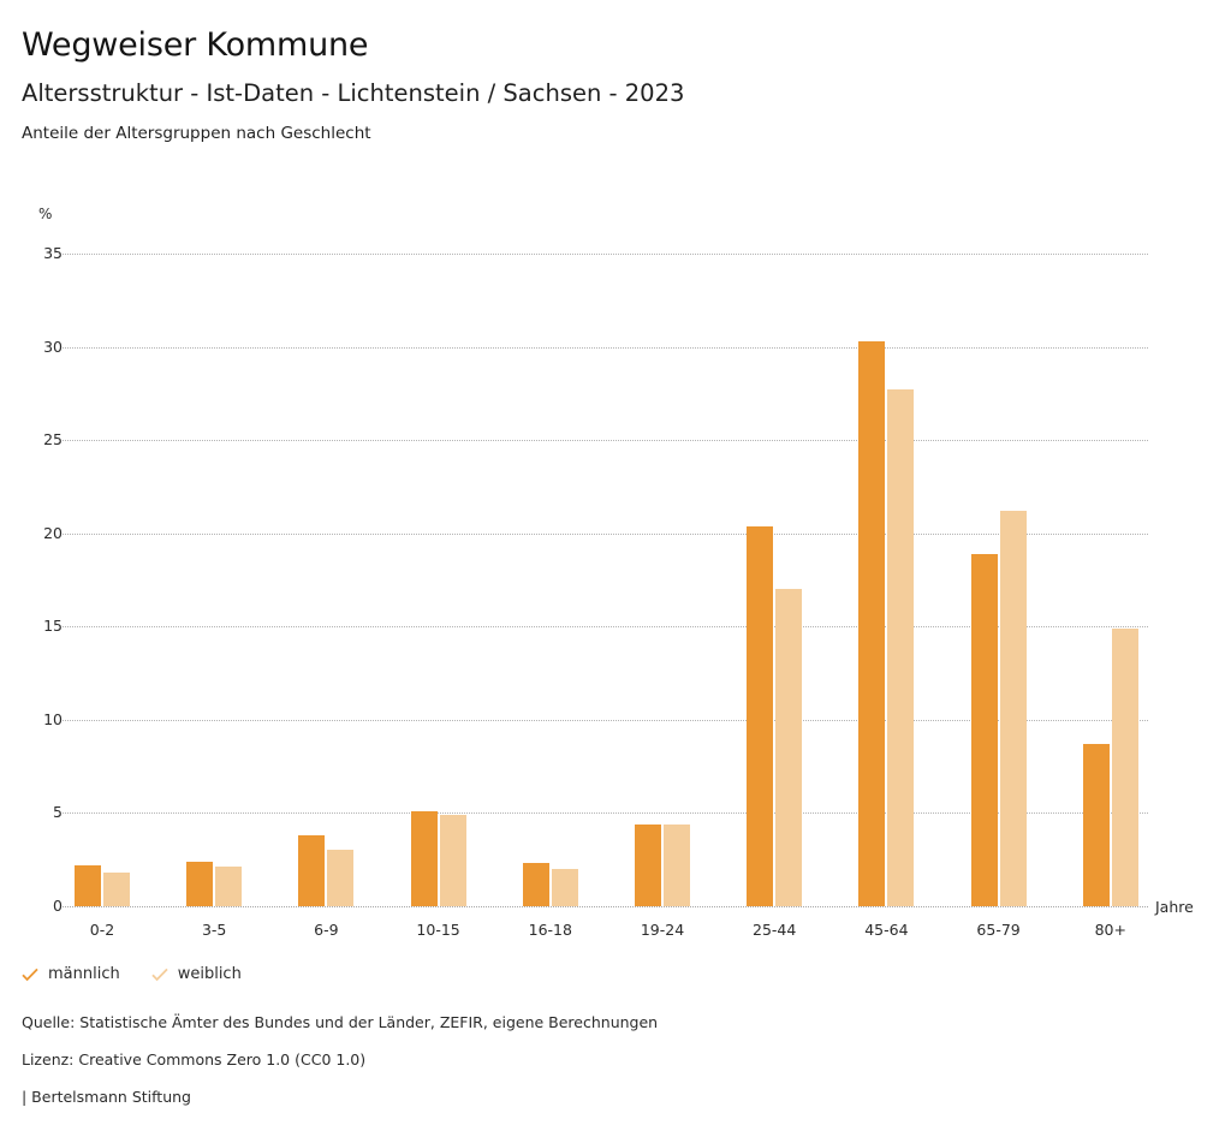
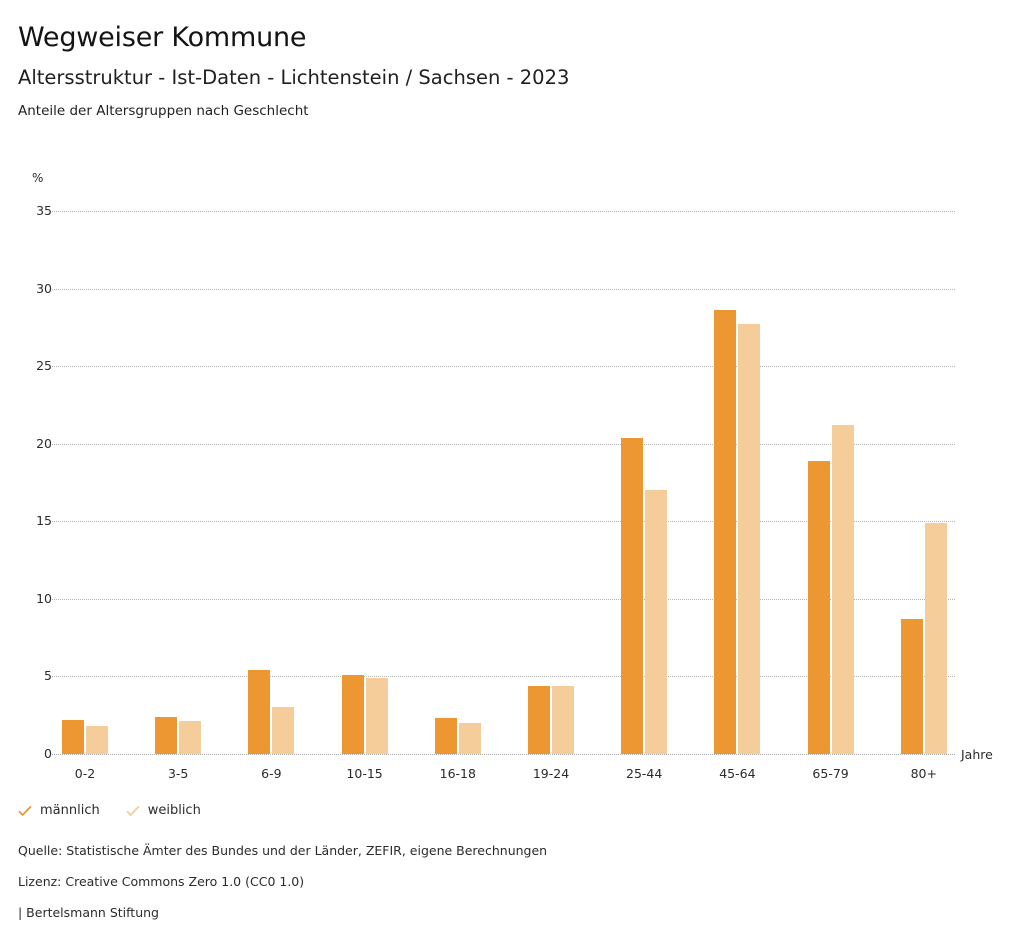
männlich/6-9: 3.8 -> 5.4
männlich/45-64: 30.3 -> 28.6
